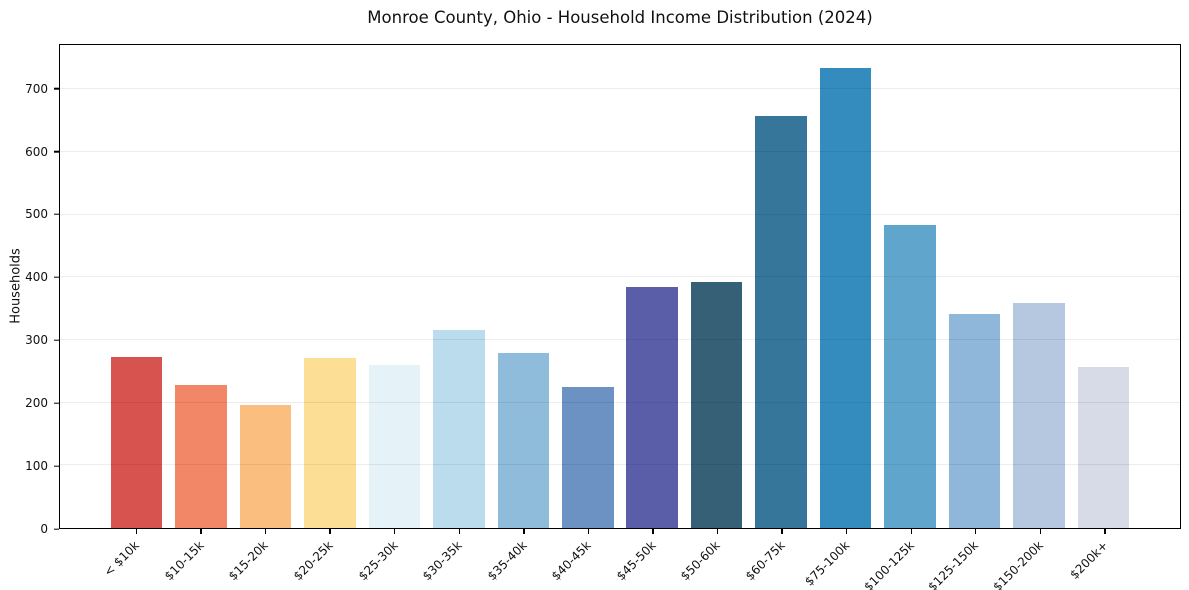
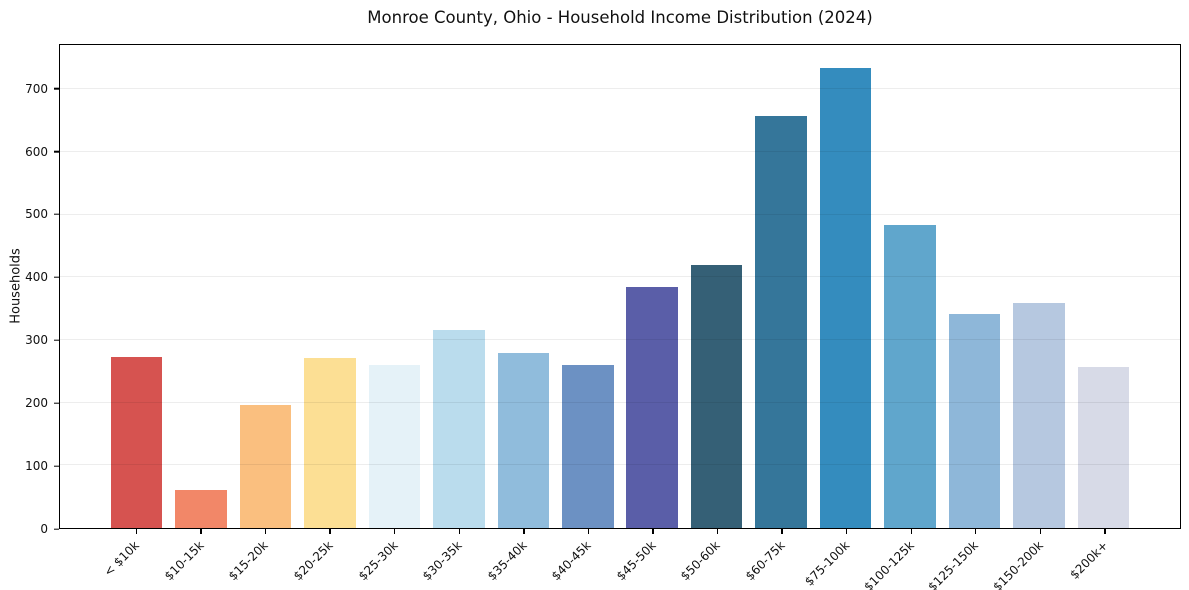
$10-15k: 230 -> 60
$40-45k: 220 -> 260
$50-60k: 390 -> 420
